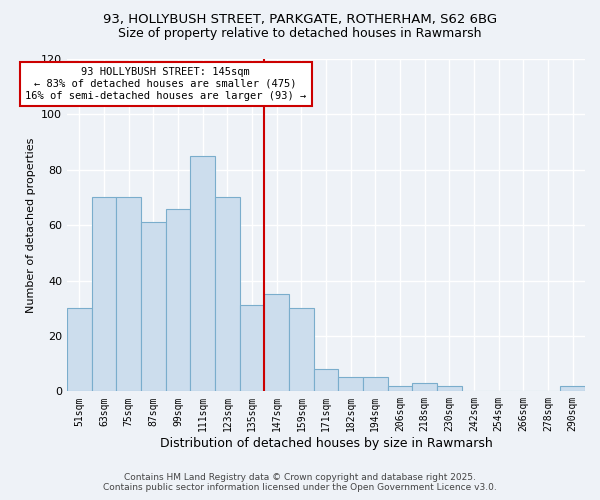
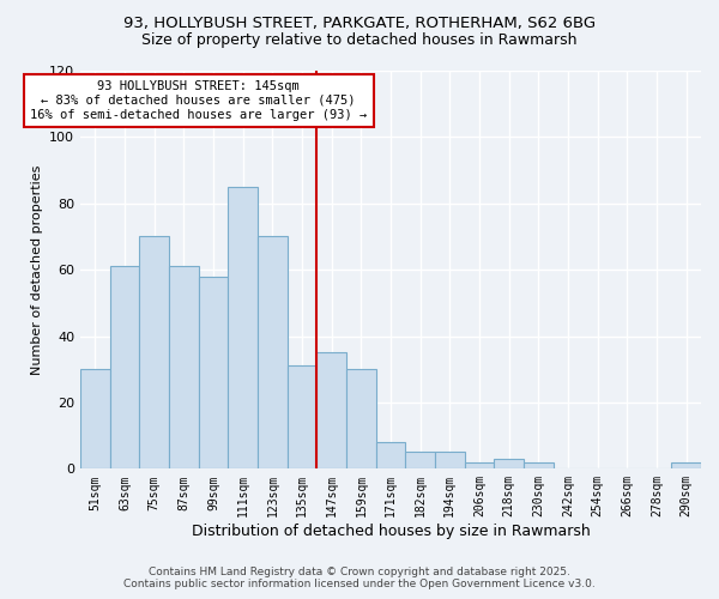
63sqm: 70 -> 61
99sqm: 66 -> 58
